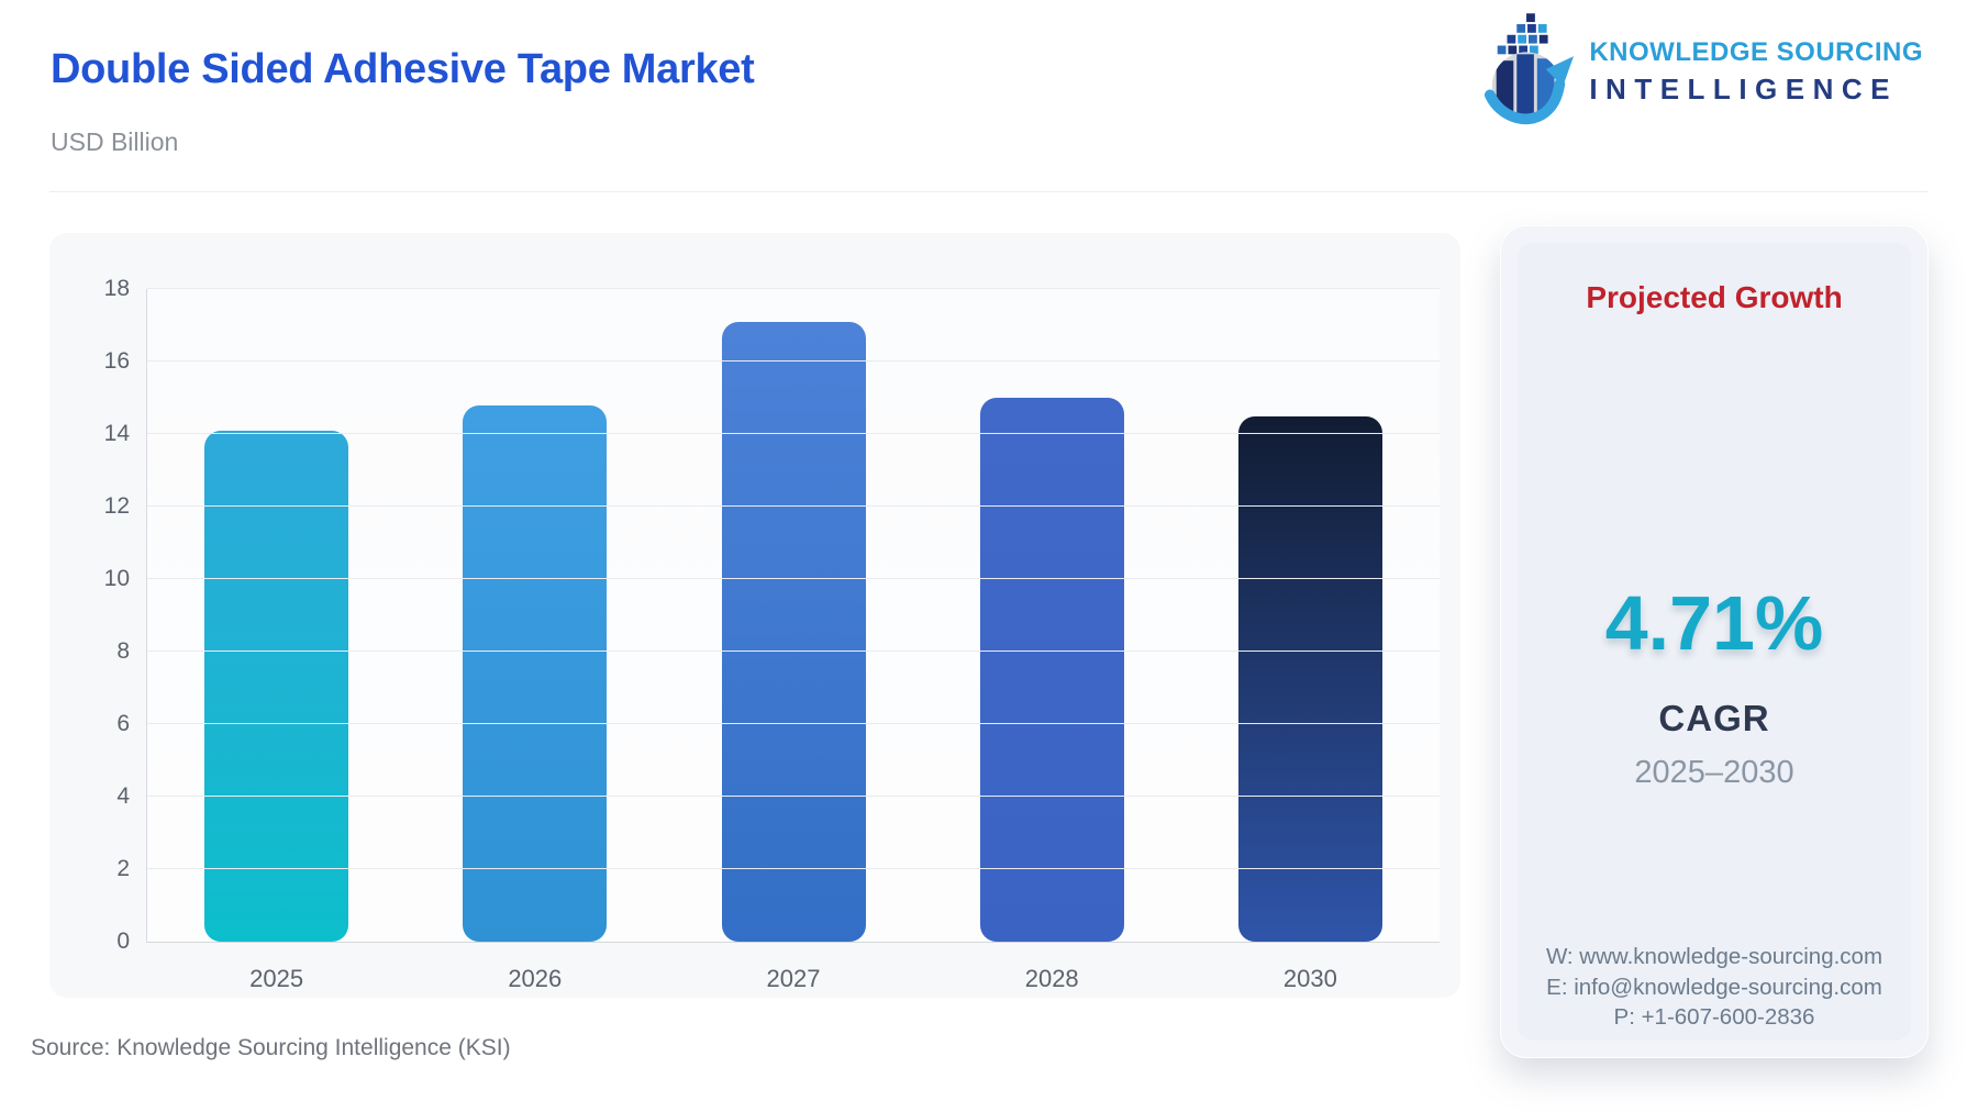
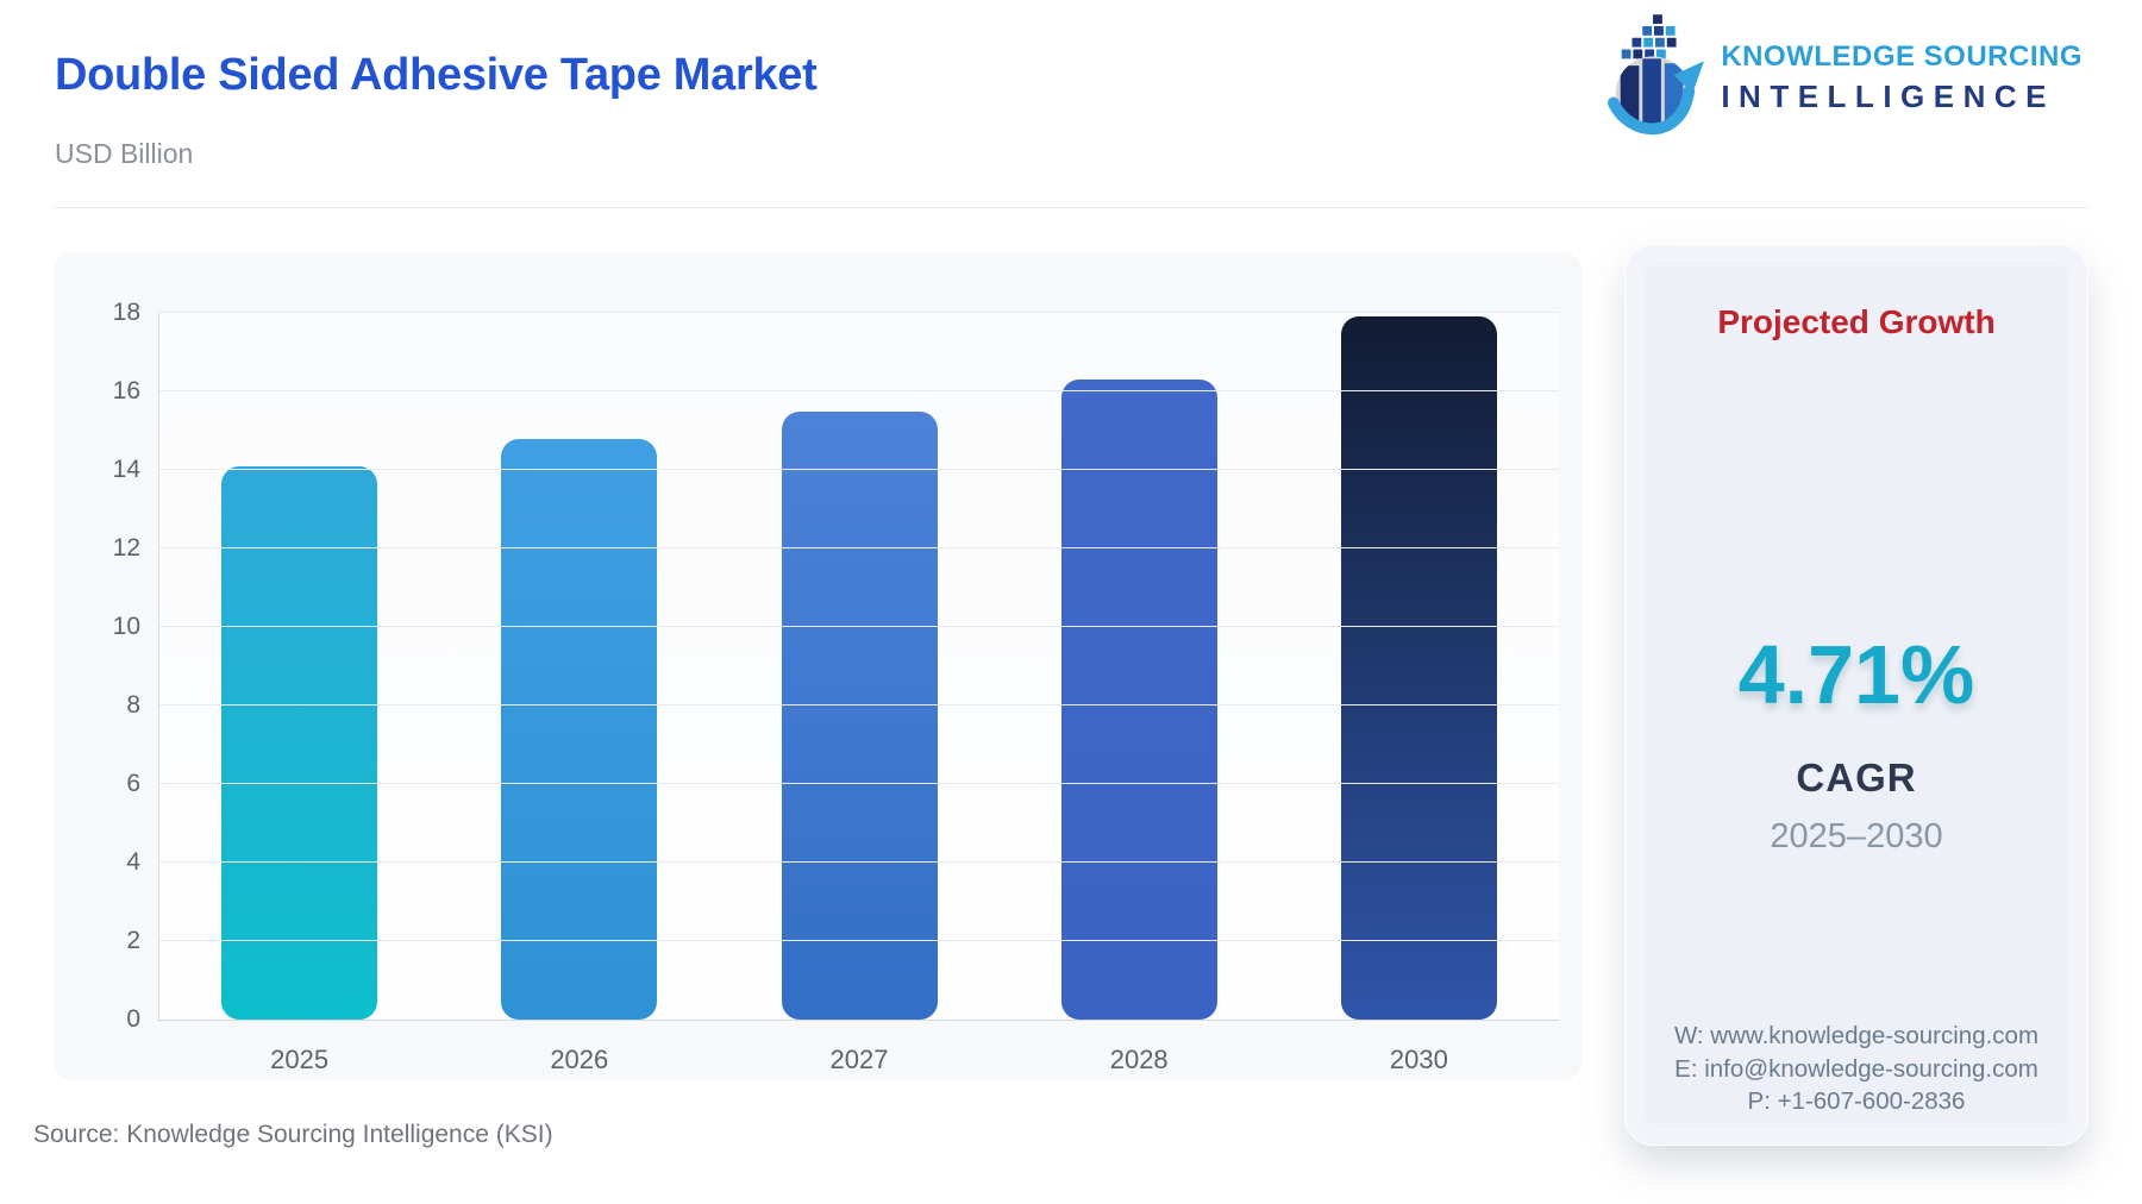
2027: 17.1 -> 15.5
2028: 15.0 -> 16.3
2030: 14.5 -> 17.9
